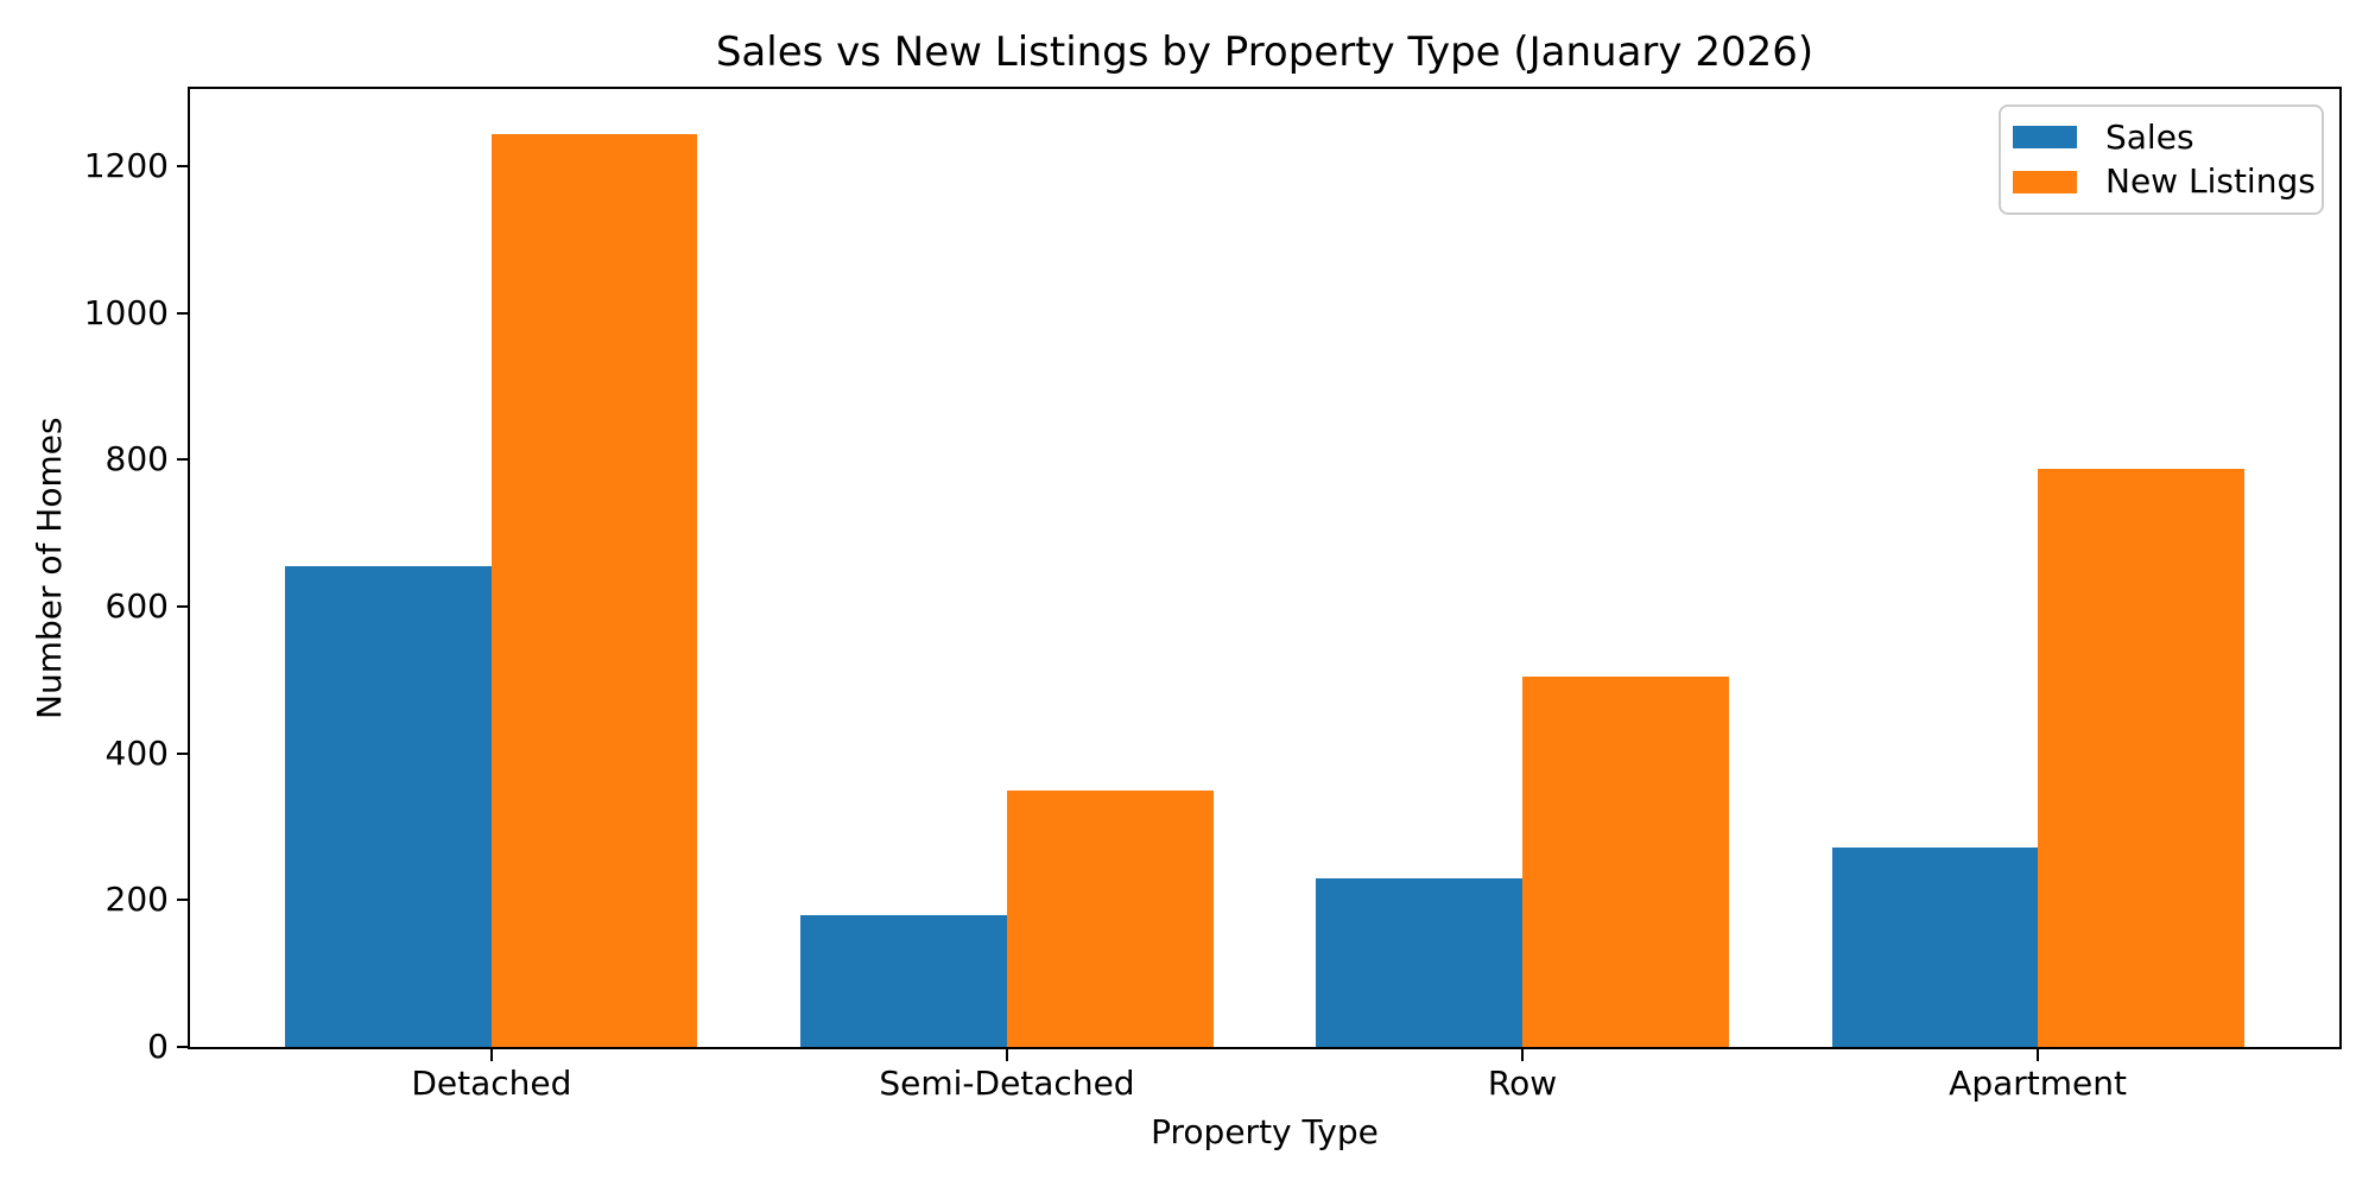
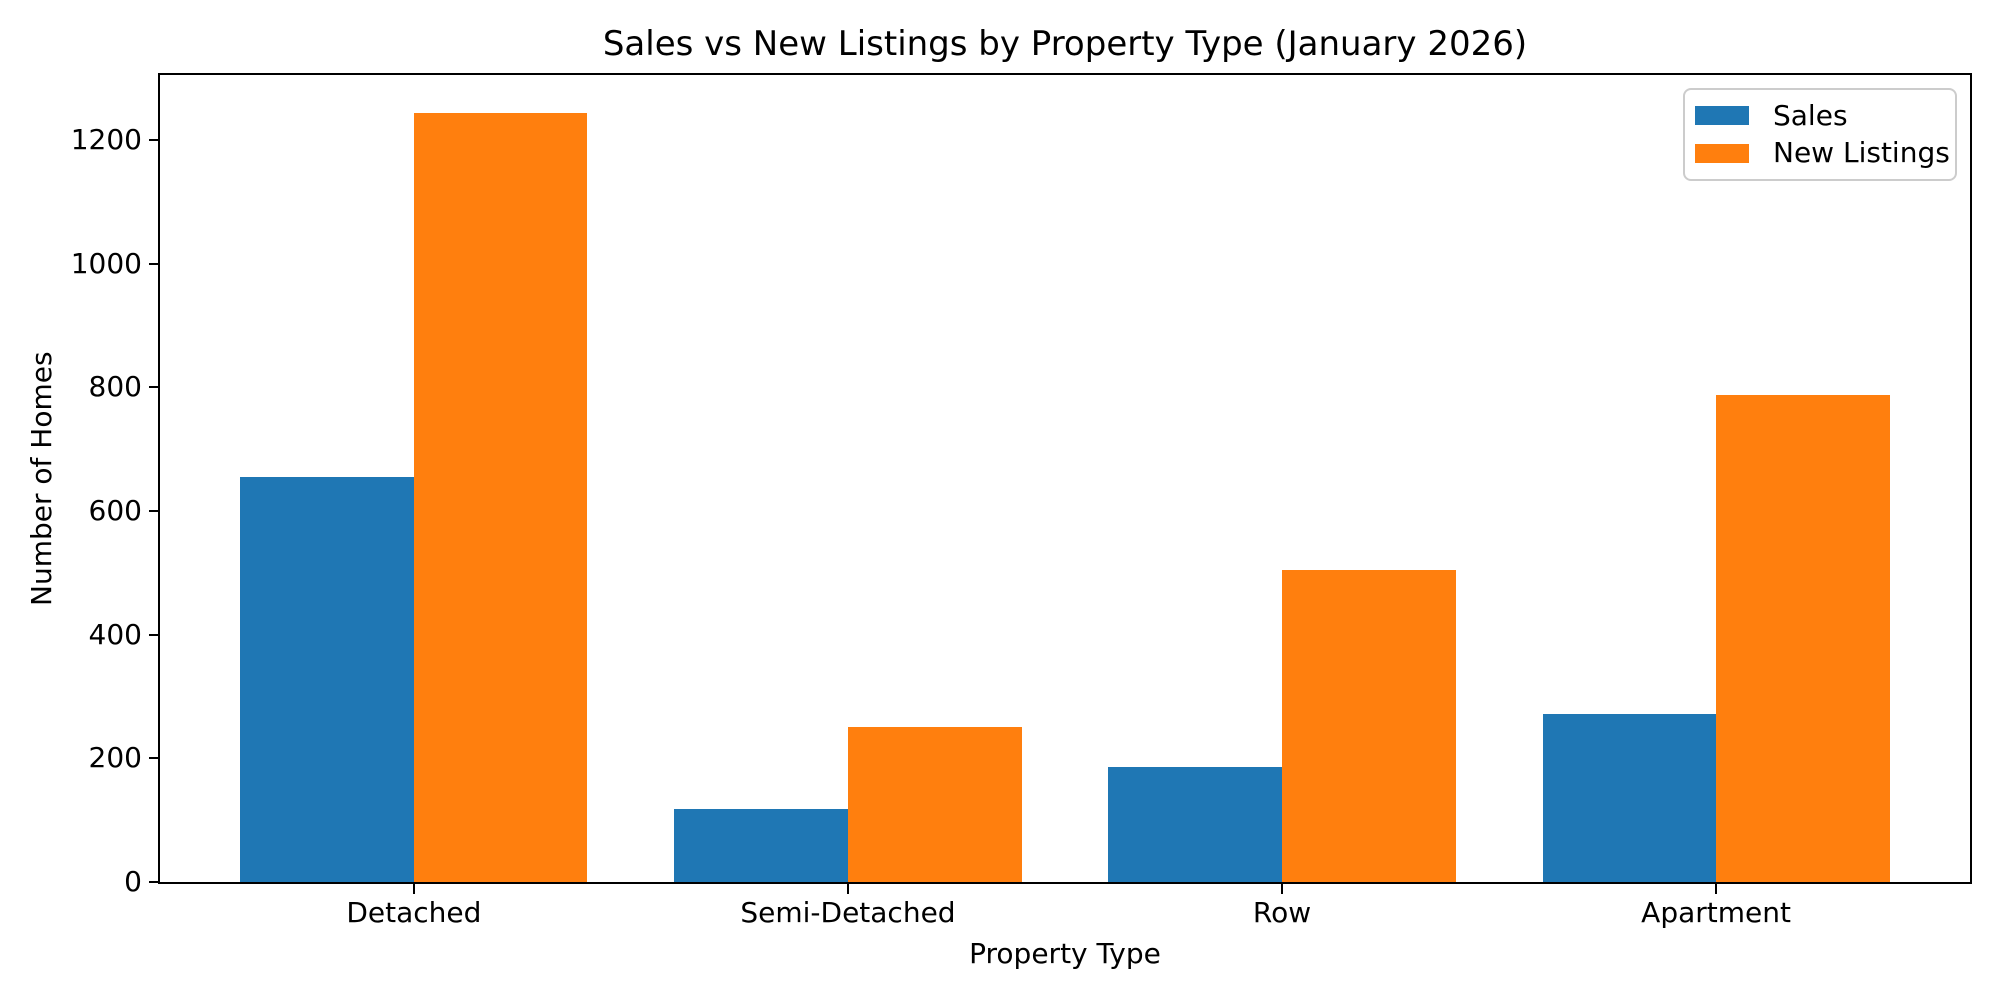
Sales/Semi-Detached: 180 -> 120
New Listings/Semi-Detached: 350 -> 250
Sales/Row: 230 -> 190
